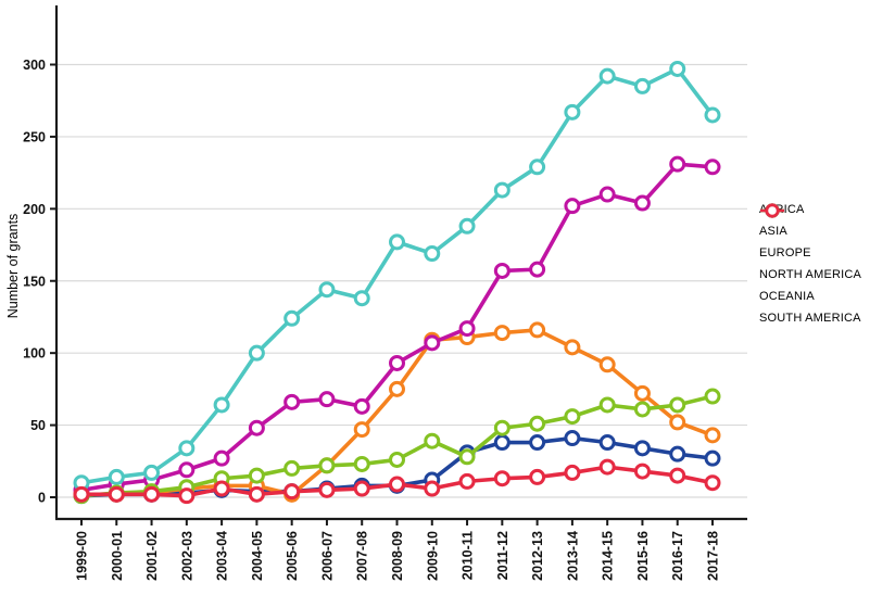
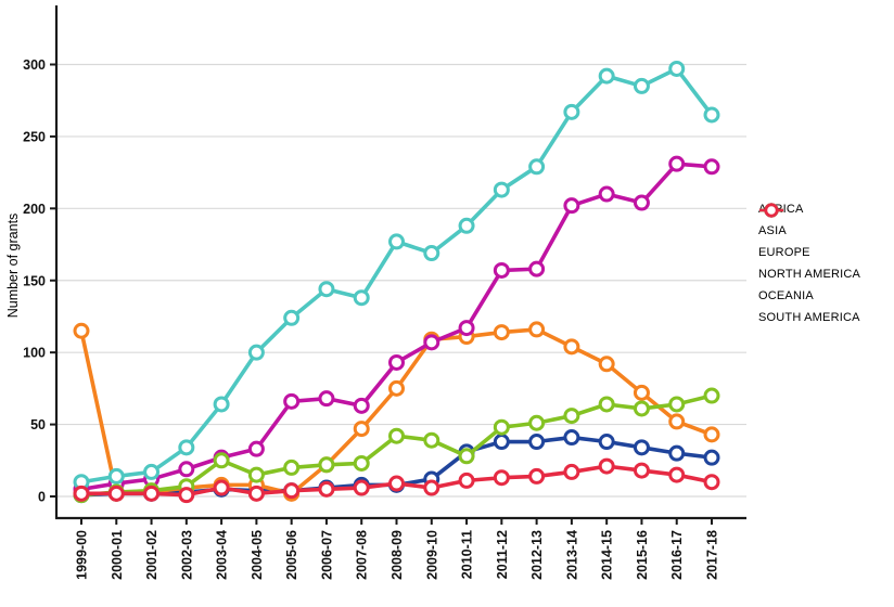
ASIA/1999-00: 2 -> 115
OCEANIA/2003-04: 13 -> 25
EUROPE/2004-05: 48 -> 33
OCEANIA/2008-09: 26 -> 42
